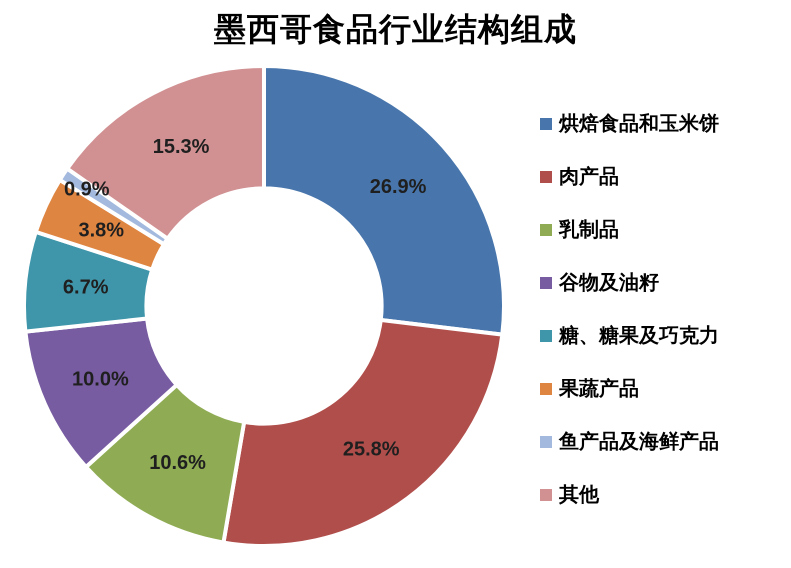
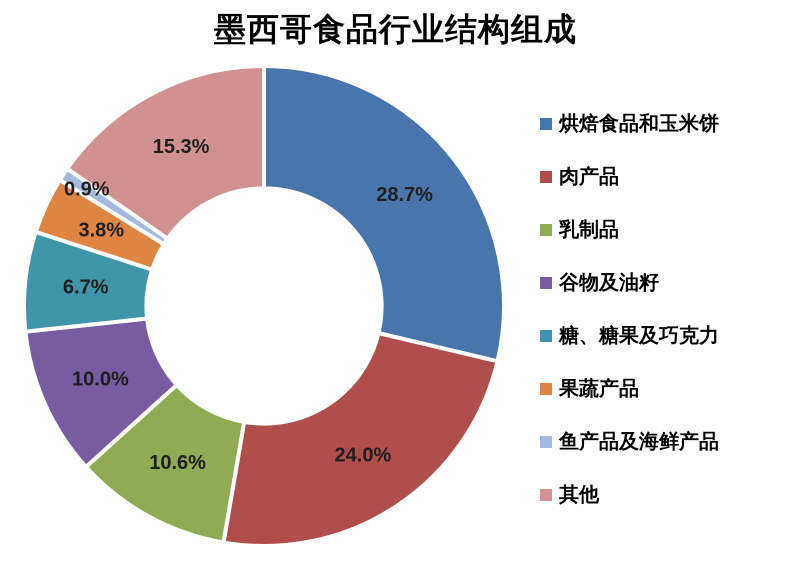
烘焙食品和玉米饼: 26.9% -> 28.7%
肉产品: 25.8% -> 24.0%
